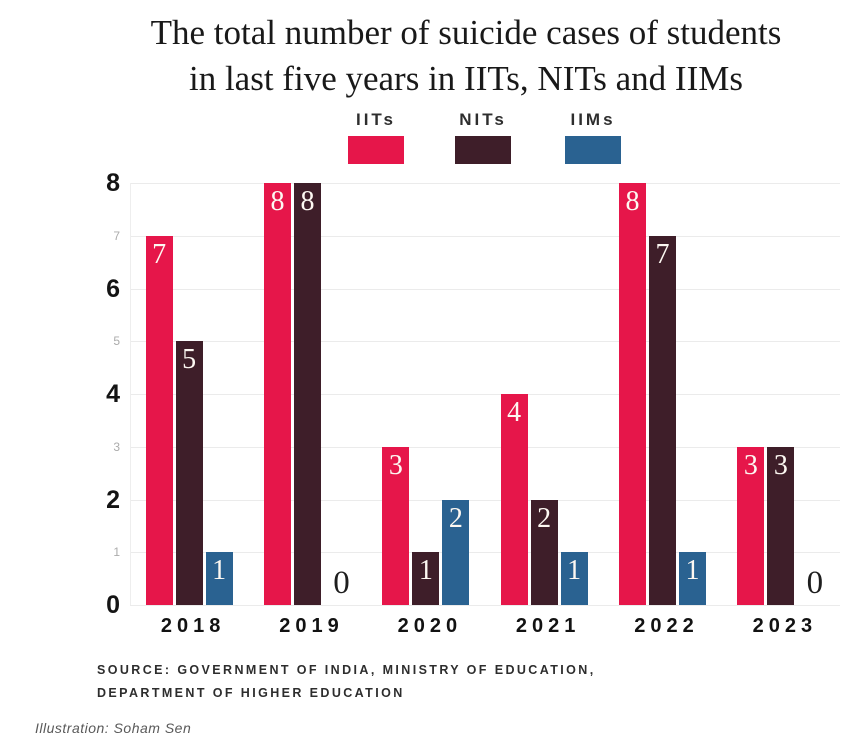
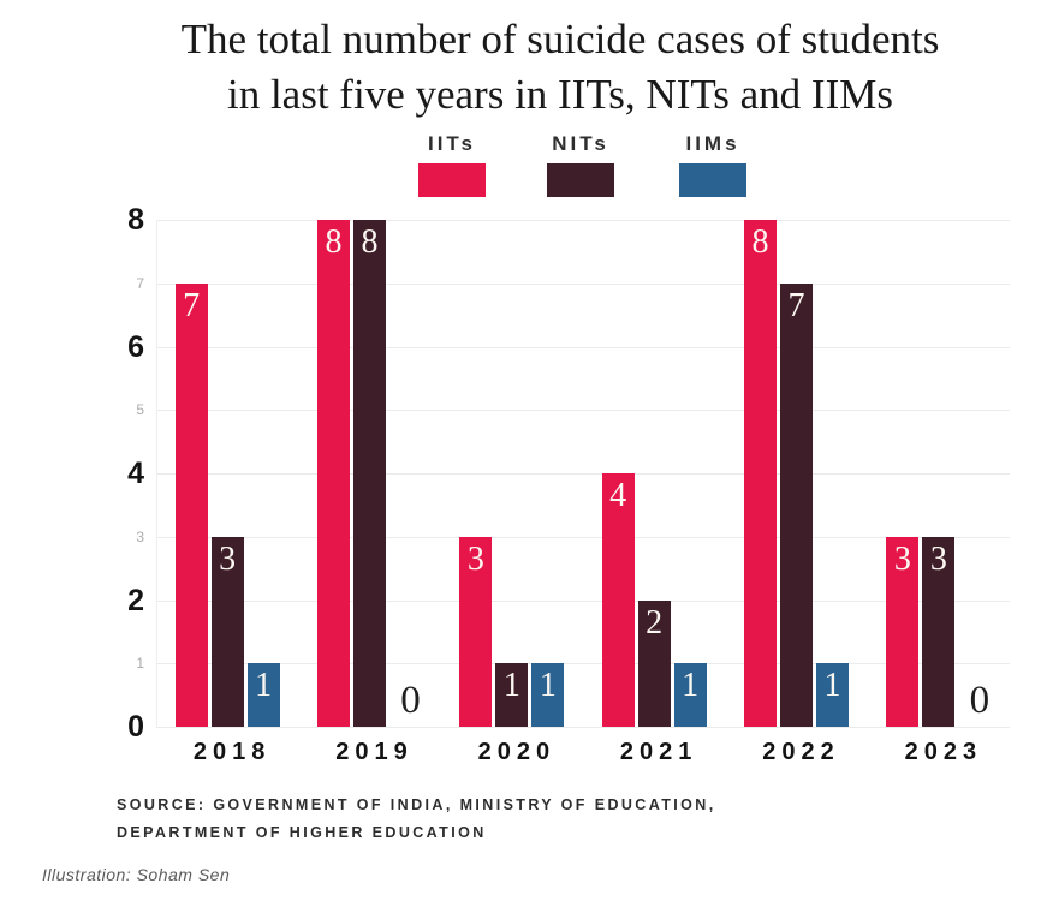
NITs/2018: 5 -> 3
IIMs/2020: 2 -> 1
